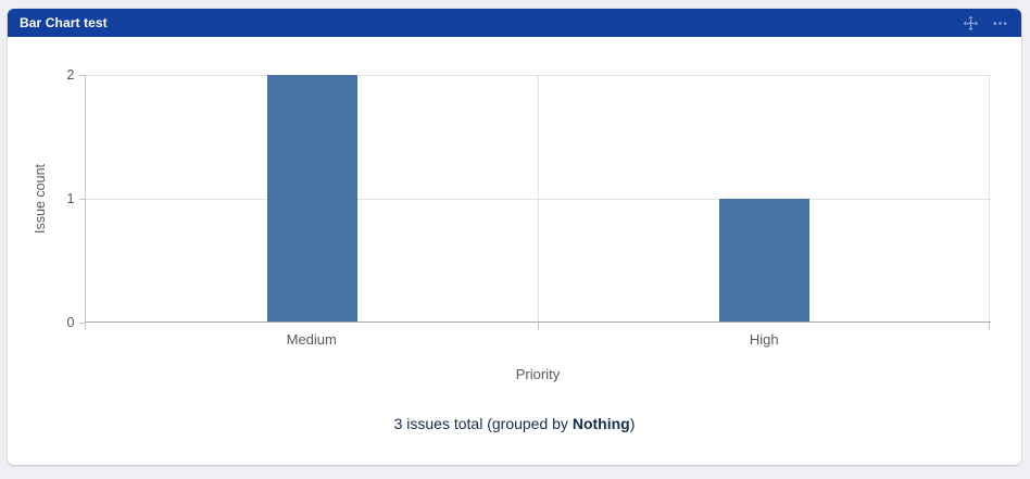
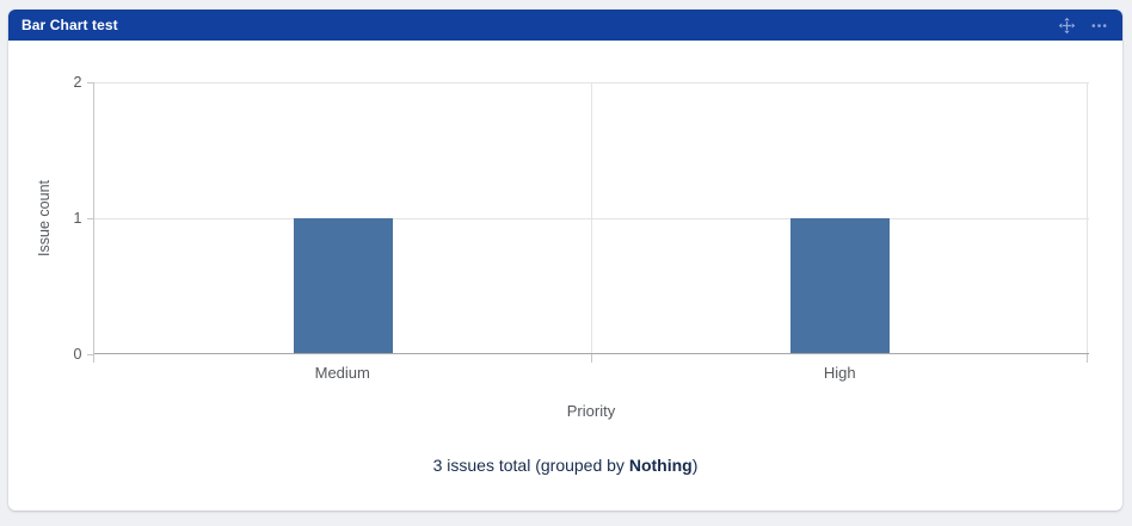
Medium: 2 -> 1
